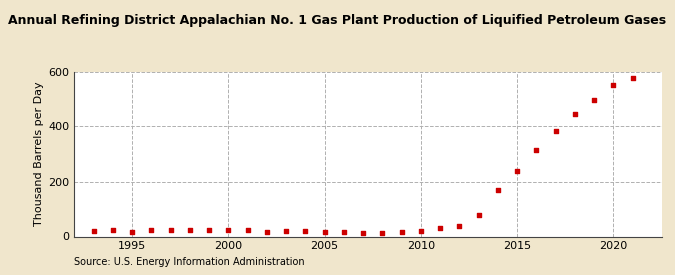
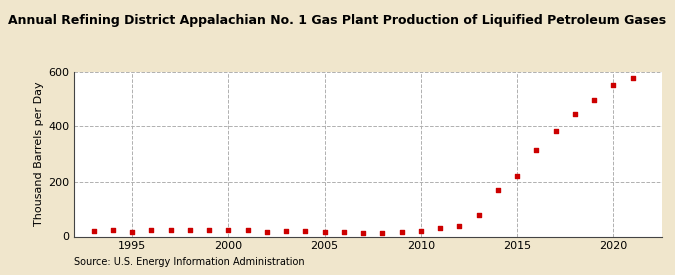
2015: 240 -> 220
